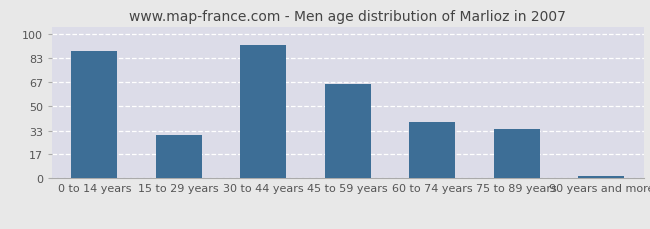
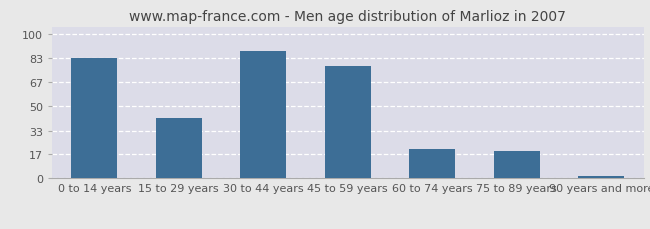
0 to 14 years: 88 -> 83
15 to 29 years: 30 -> 42
30 to 44 years: 92 -> 88
45 to 59 years: 65 -> 78
60 to 74 years: 39 -> 20
75 to 89 years: 34 -> 19
